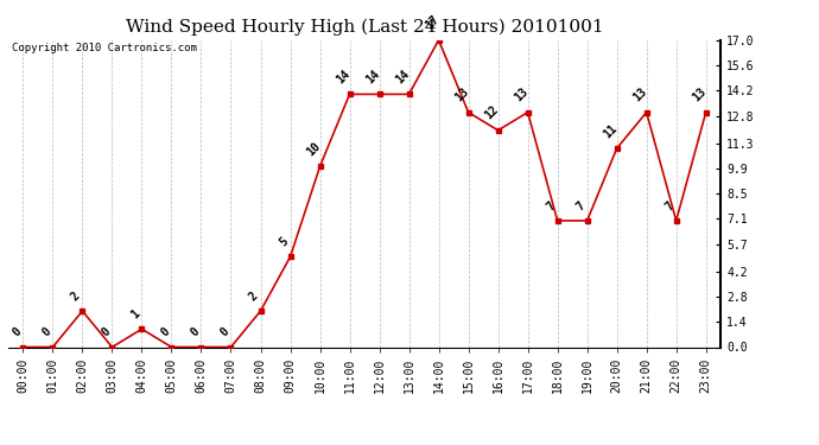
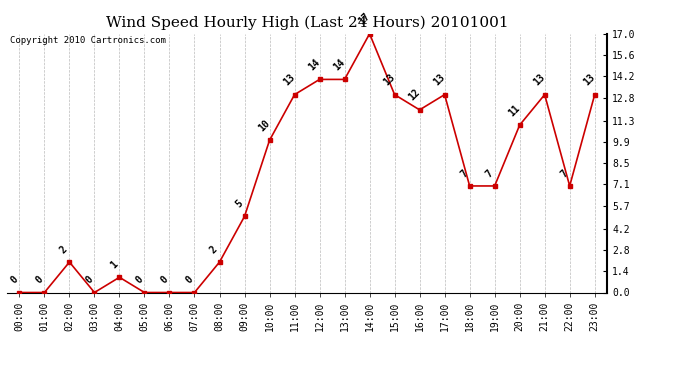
11:00: 14 -> 13
